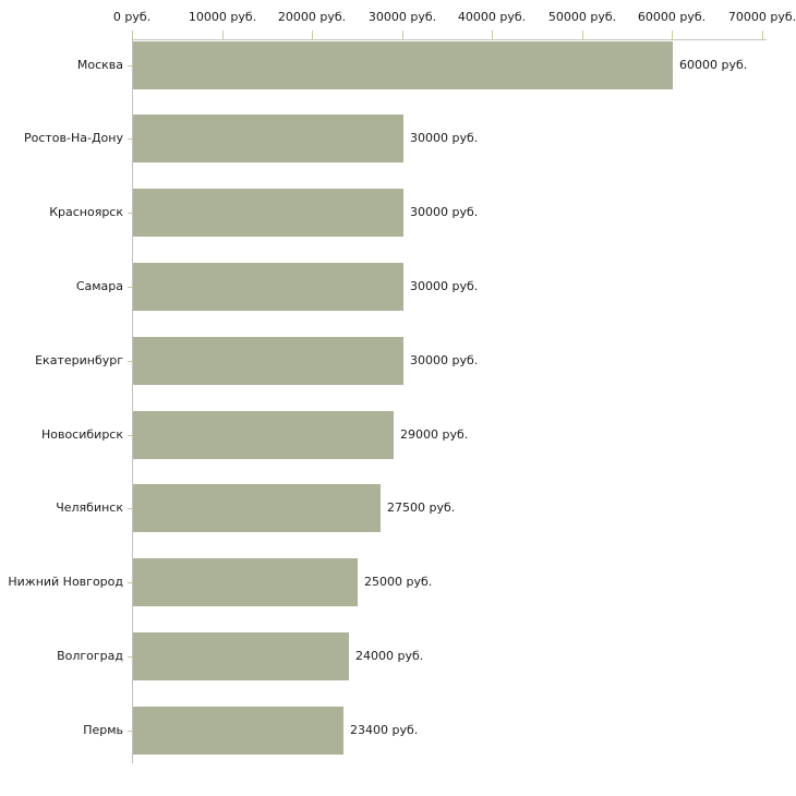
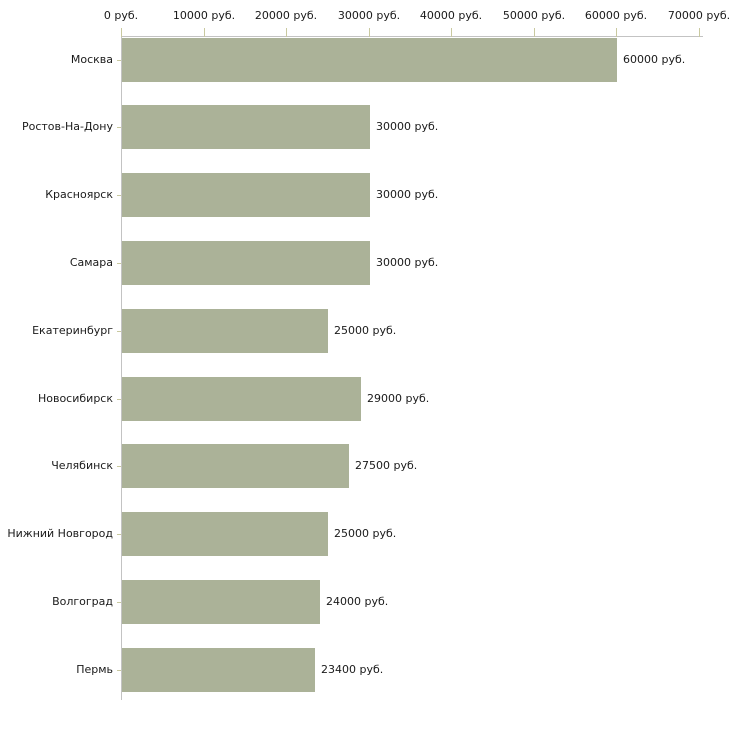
Екатеринбург: 30000 -> 25000
